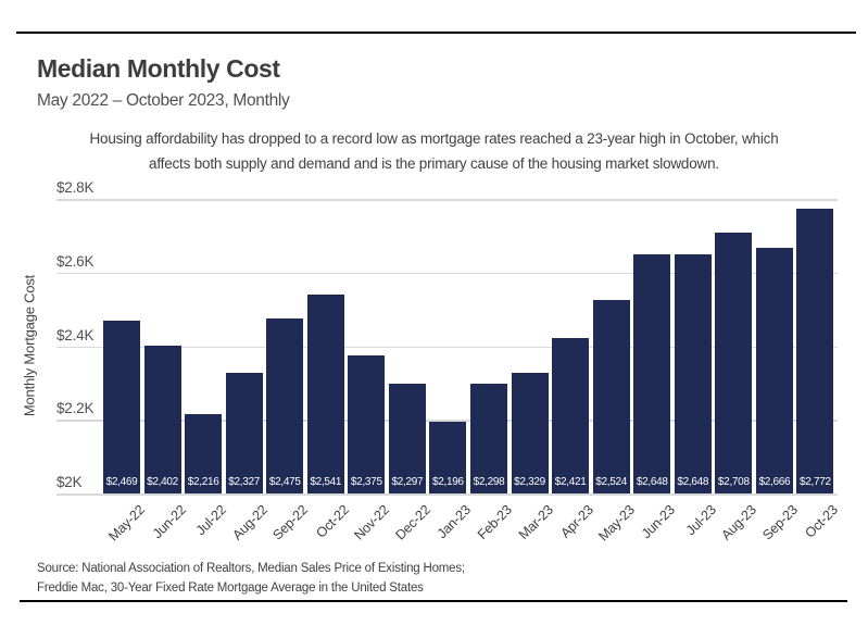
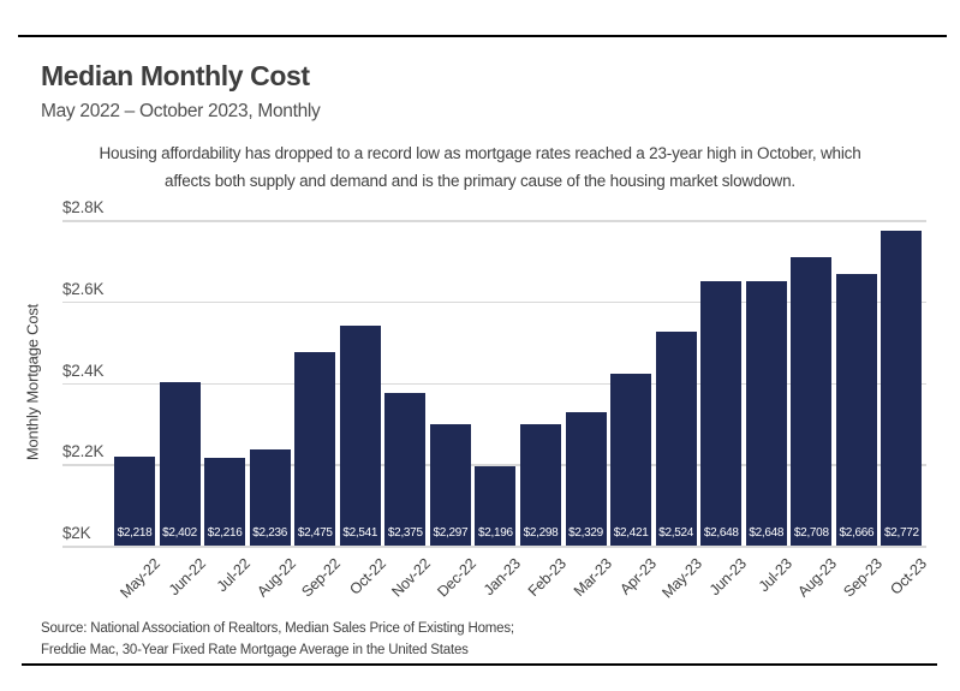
May-22: $2,469 -> $2,218
Aug-22: $2,327 -> $2,236
